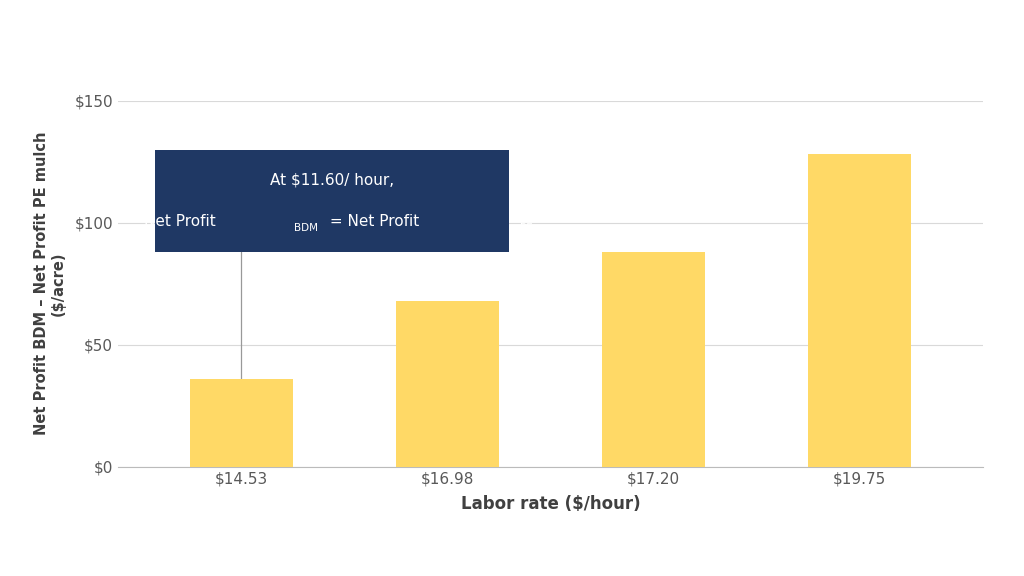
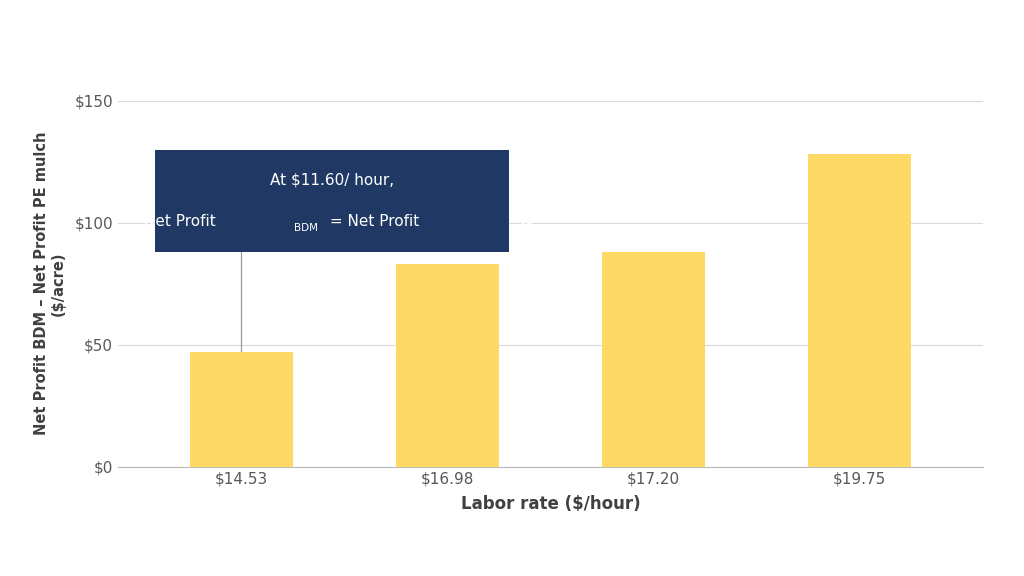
$14.53: $36 -> $47
$16.98: $68 -> $83
